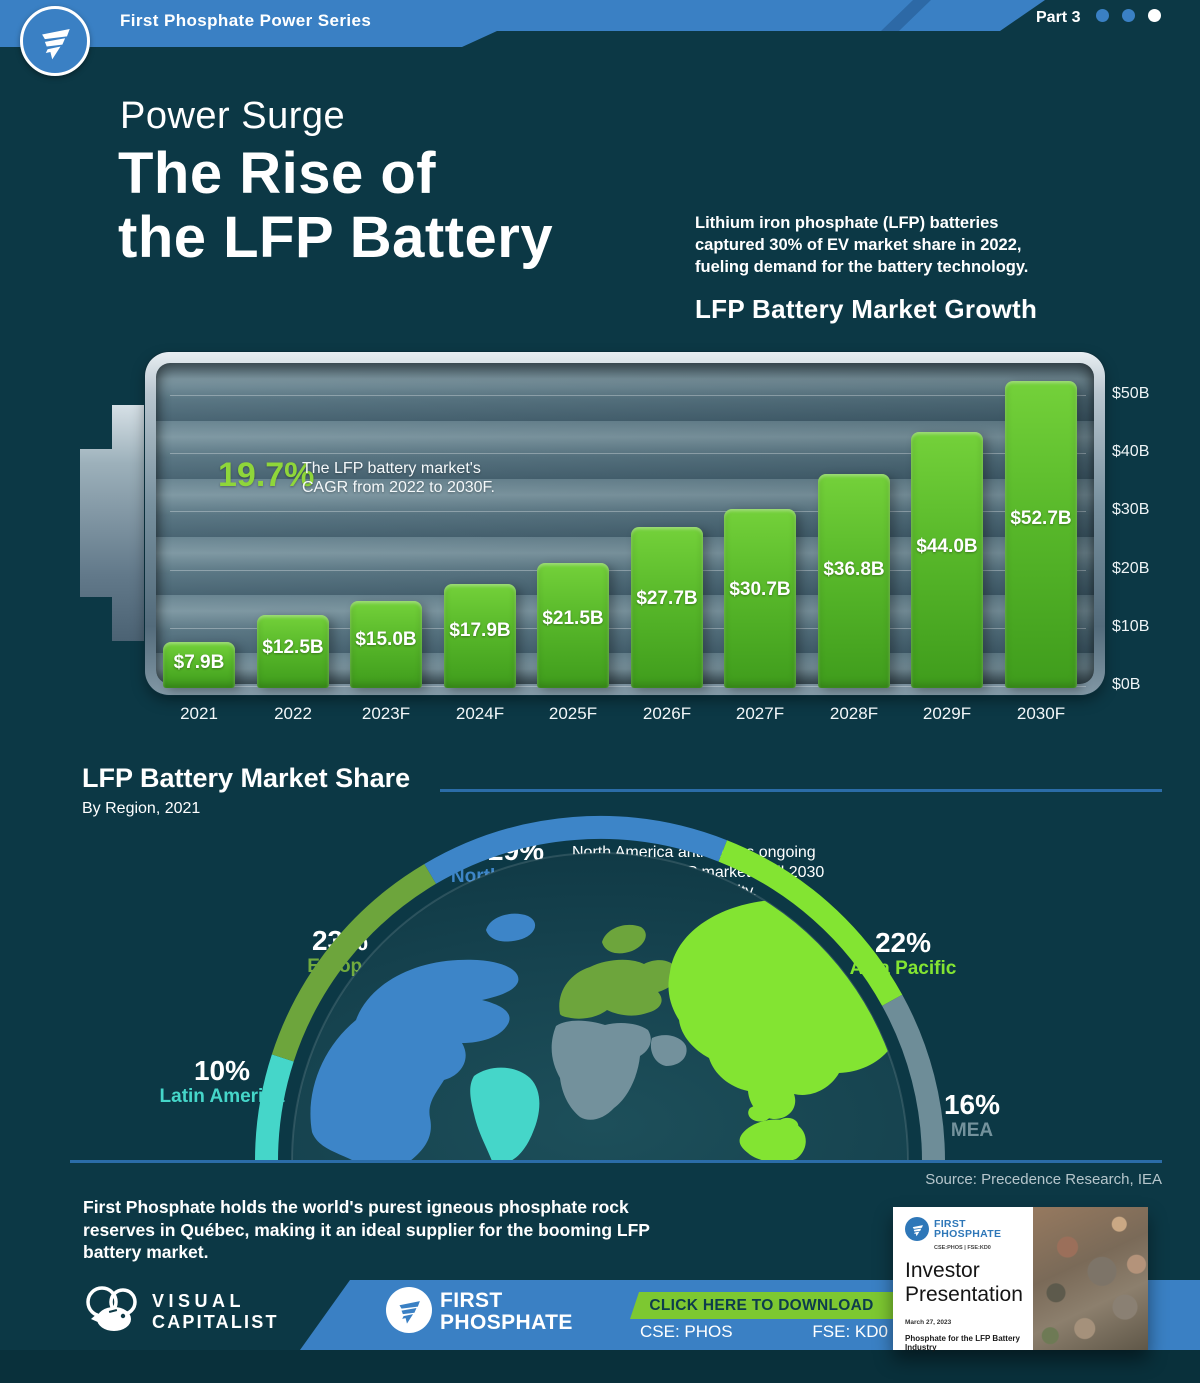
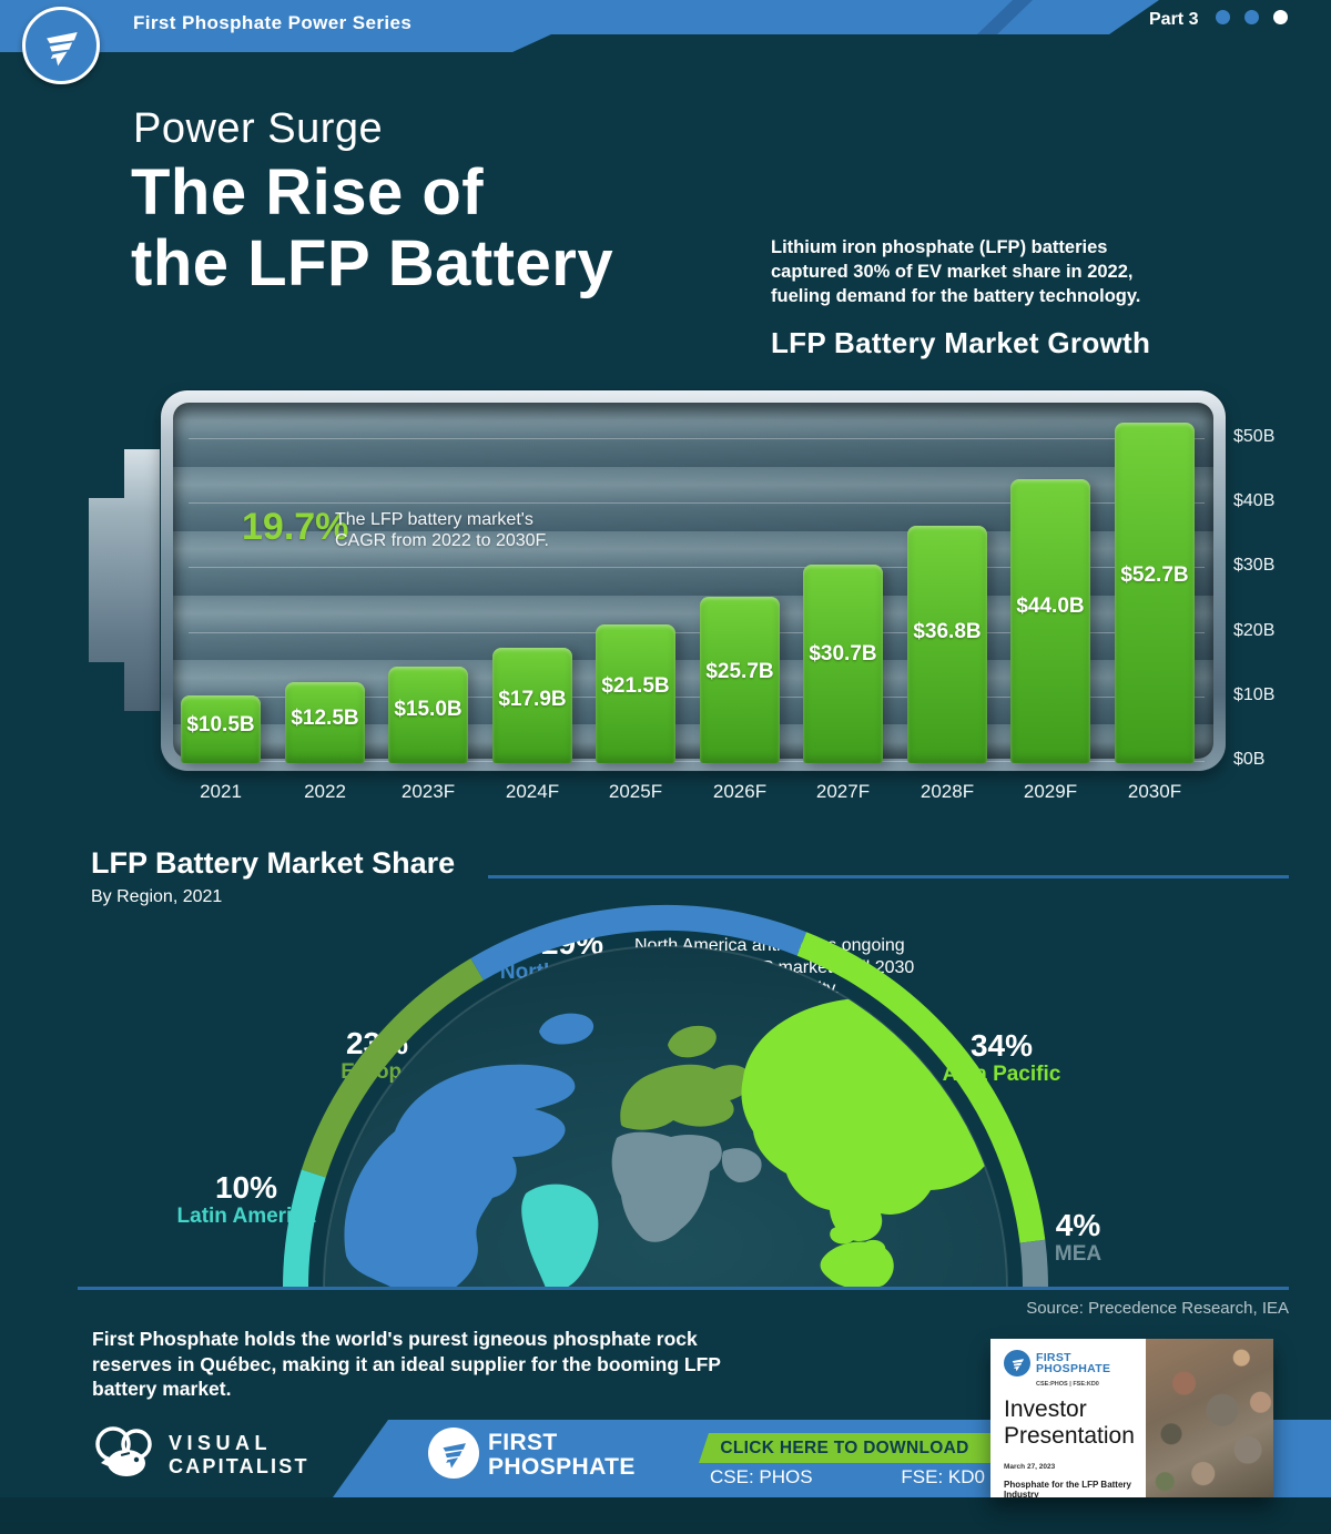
LFP Battery Market Growth/2021: $7.9B -> $10.5B
LFP Battery Market Growth/2026F: $27.7B -> $25.7B
LFP Battery Market Share/Asia Pacific: 22% -> 34%
LFP Battery Market Share/MEA: 16% -> 4%
